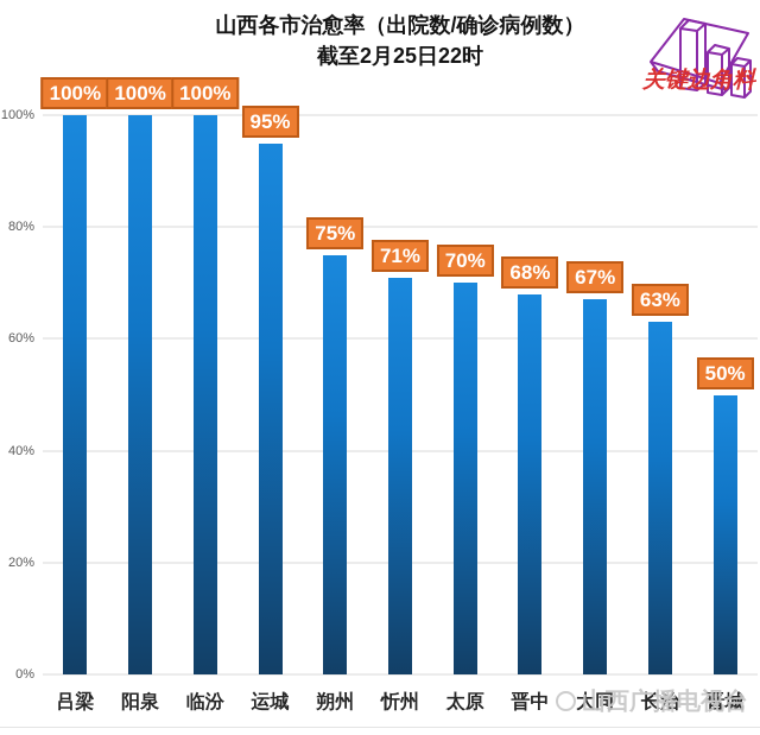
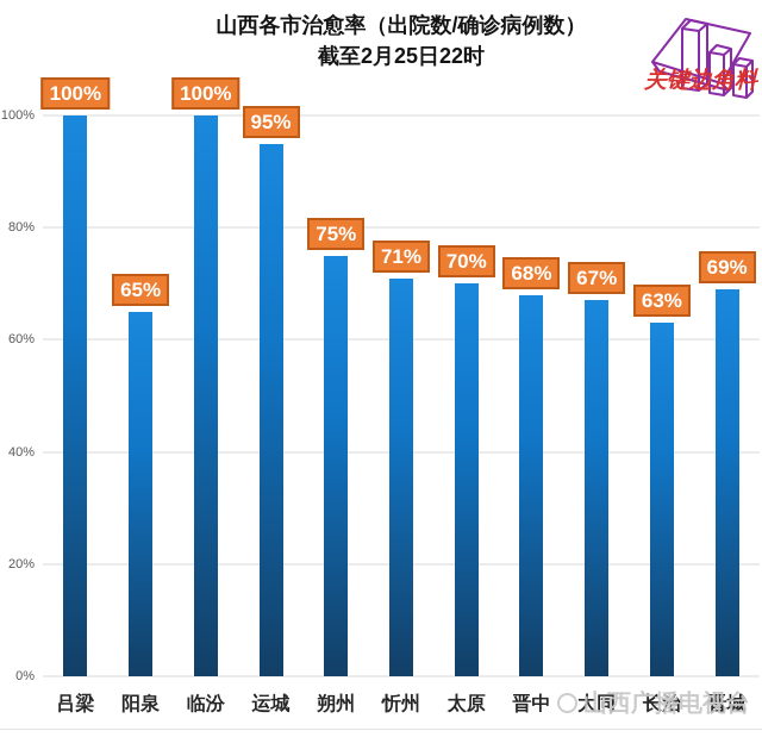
阳泉: 100% -> 65%
晋城: 50% -> 69%
